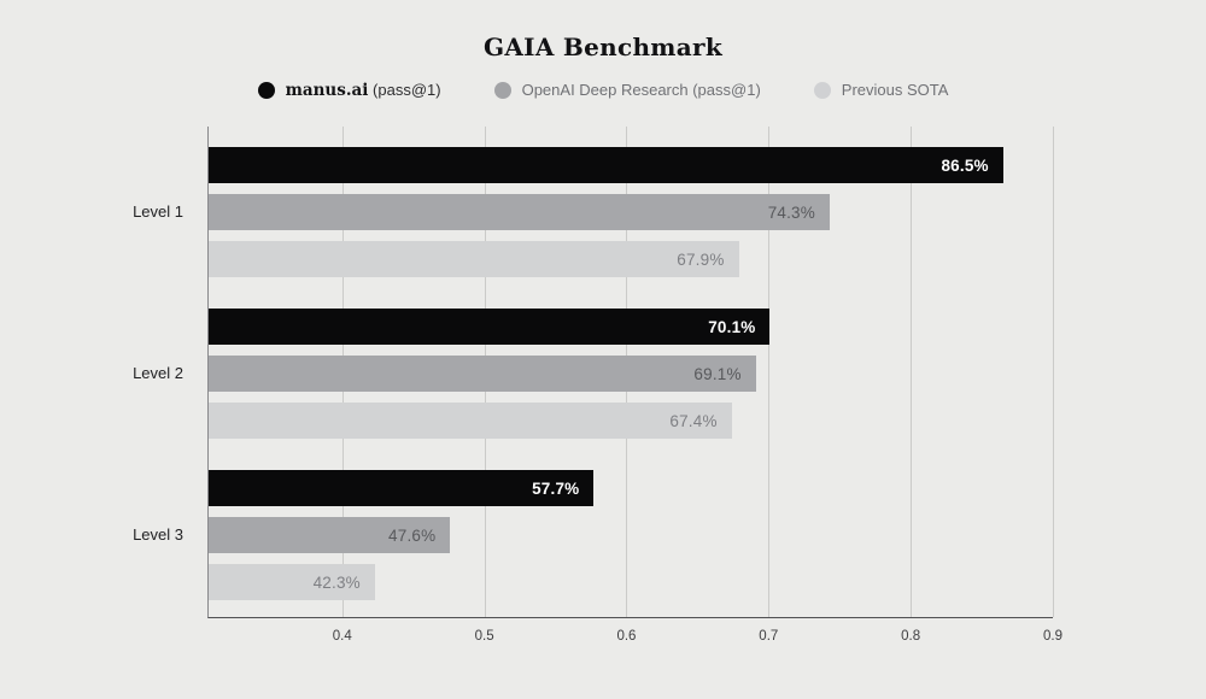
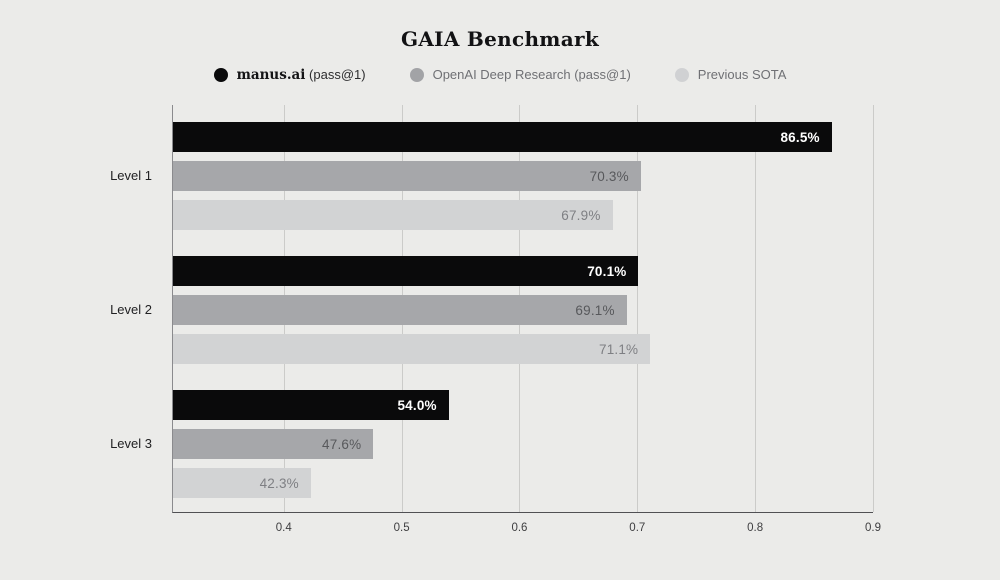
OpenAI Deep Research (pass@1)/Level 1: 74.3% -> 70.3%
Previous SOTA/Level 2: 67.4% -> 71.1%
manus.ai (pass@1)/Level 3: 57.7% -> 54.0%
